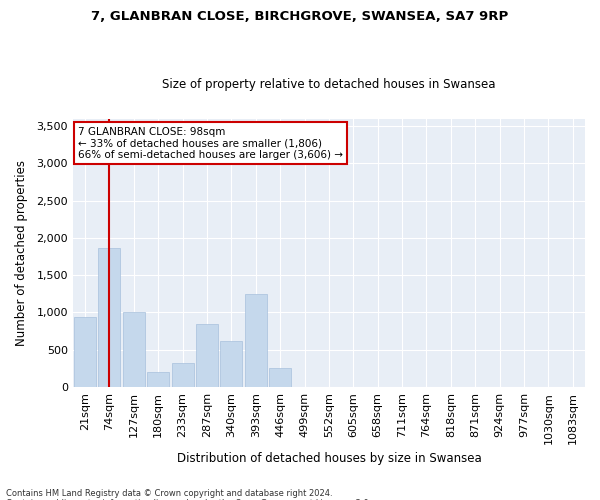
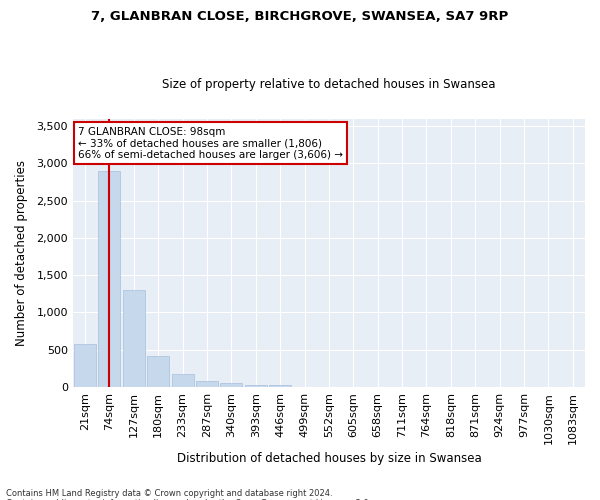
21sqm: 940 -> 570
74sqm: 1,860 -> 2,900
127sqm: 1,000 -> 1,300
180sqm: 200 -> 410
233sqm: 320 -> 170
287sqm: 840 -> 80
340sqm: 620 -> 50
393sqm: 1,240 -> 30
446sqm: 260 -> 20
